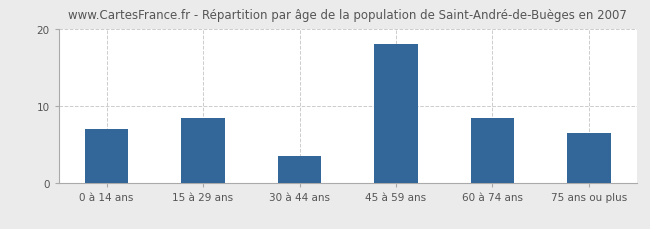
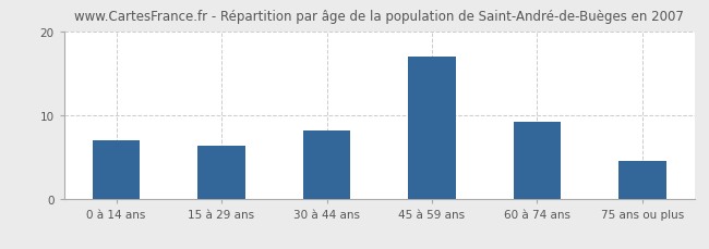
15 à 29 ans: 8.5 -> 6.4
30 à 44 ans: 3.5 -> 8.2
45 à 59 ans: 18.0 -> 17.0
60 à 74 ans: 8.5 -> 9.2
75 ans ou plus: 6.5 -> 4.6
